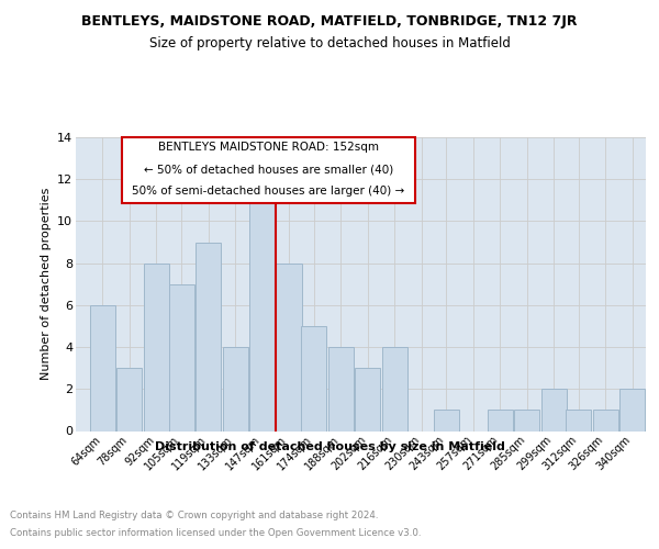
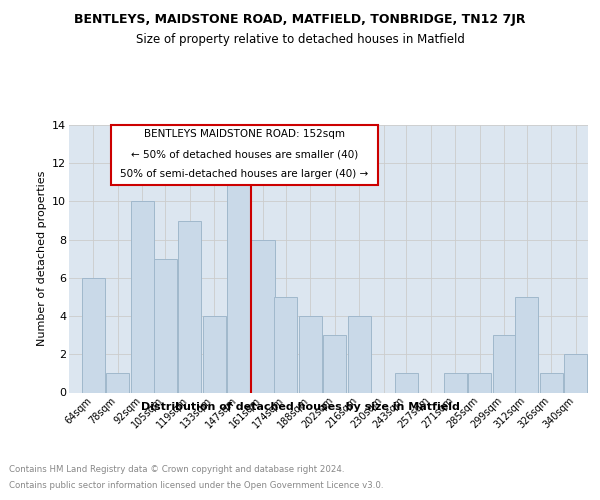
78sqm: 3 -> 1
92sqm: 8 -> 10
299sqm: 2 -> 3
312sqm: 1 -> 5
